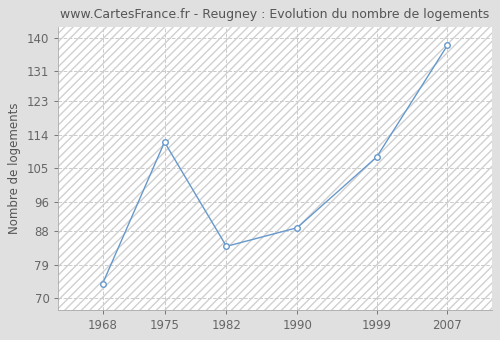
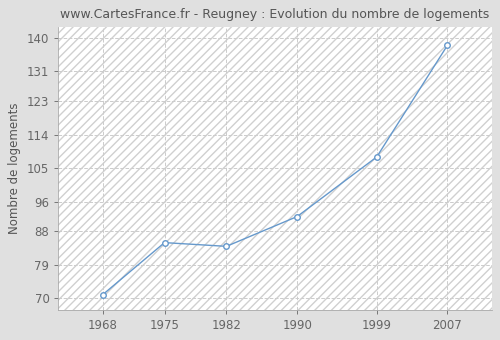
1968: 74 -> 71
1975: 112 -> 85
1990: 89 -> 92
